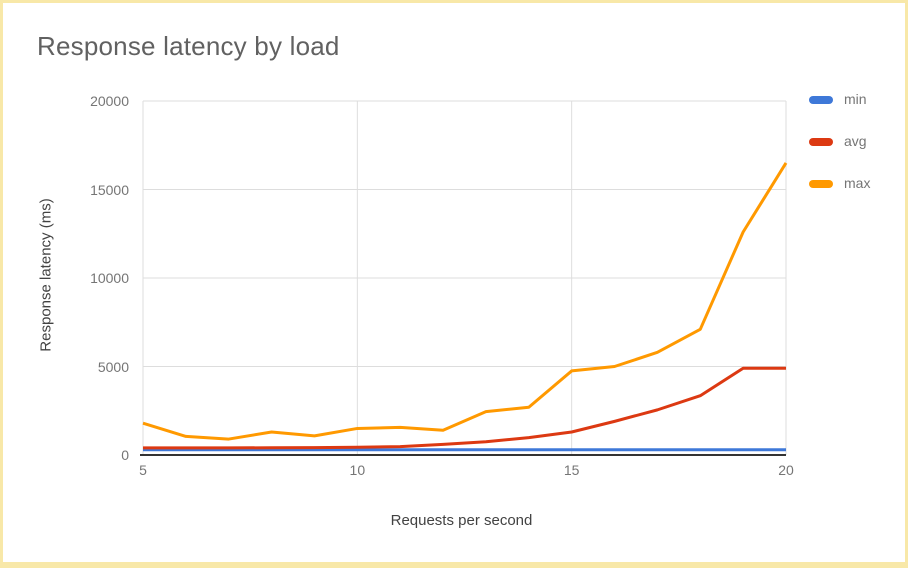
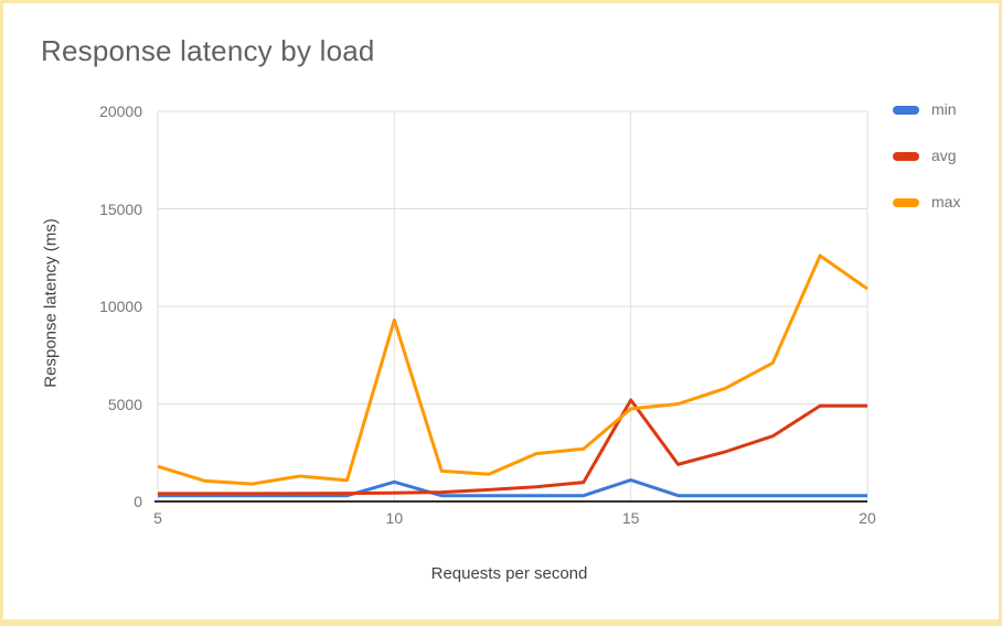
min/10: 300 -> 1000
max/10: 1500 -> 9300
min/15: 300 -> 1100
avg/15: 1300 -> 5200
max/20: 16500 -> 10900
